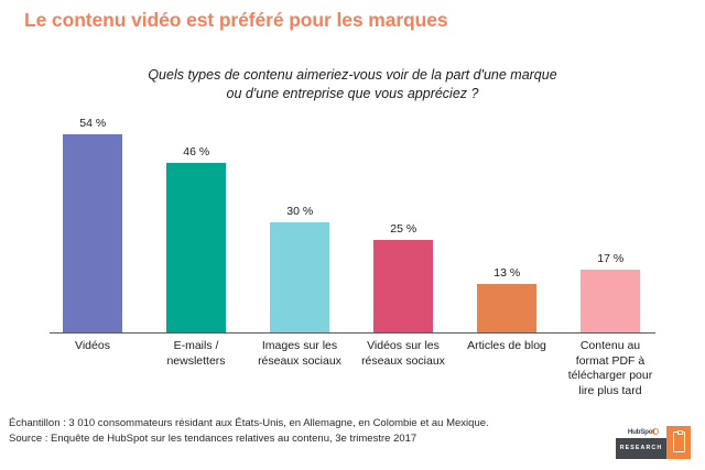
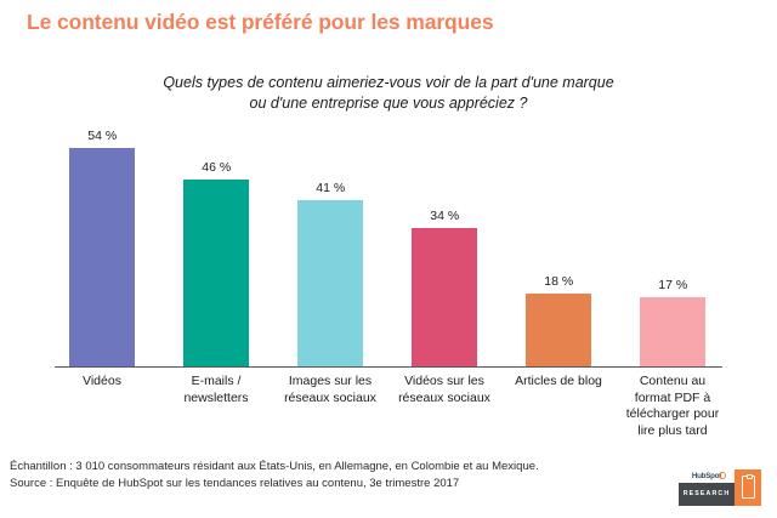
Images sur les réseaux sociaux: 30 -> 41
Vidéos sur les réseaux sociaux: 25 -> 34
Articles de blog: 13 -> 18
